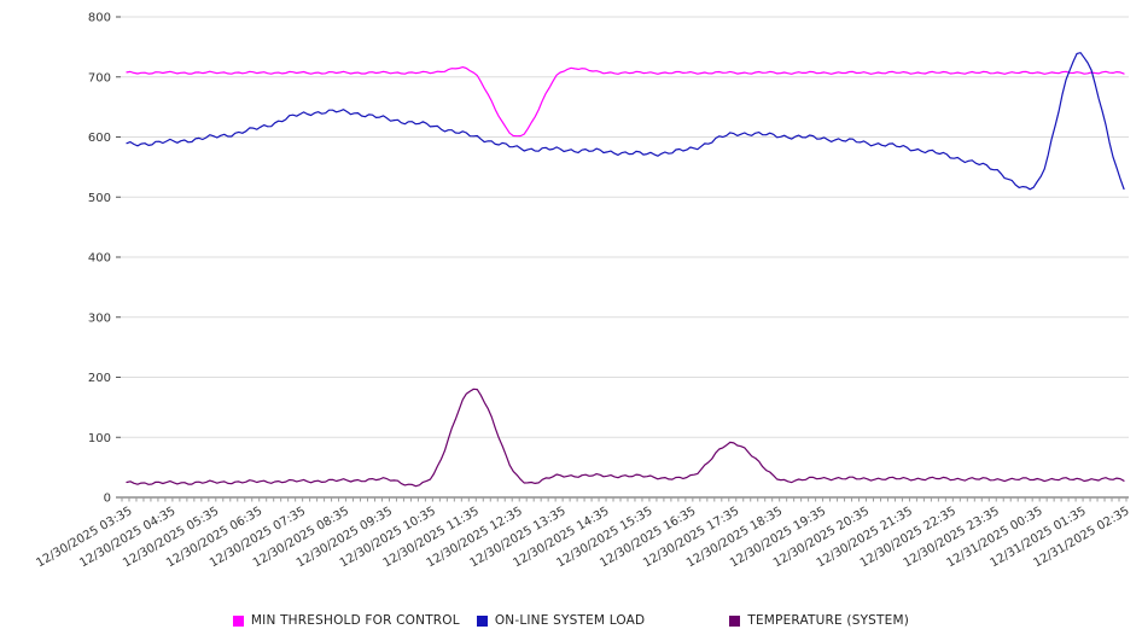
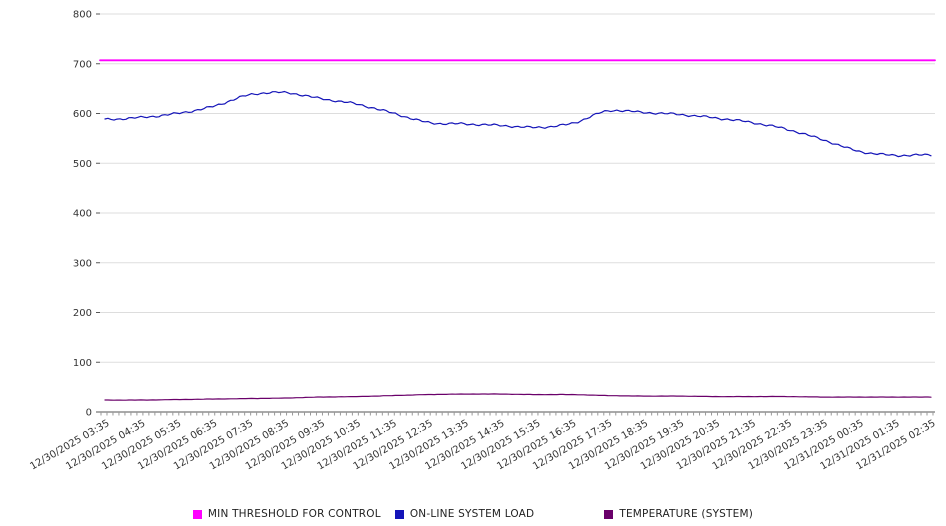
TEMPERATURE (SYSTEM)/12/30/2025 11:35: 180 -> 30
MIN THRESHOLD FOR CONTROL/12/30/2025 12:35: 600 -> 710
TEMPERATURE (SYSTEM)/12/30/2025 17:35: 90 -> 30
ON-LINE SYSTEM LOAD/12/31/2025 01:35: 740 -> 520
